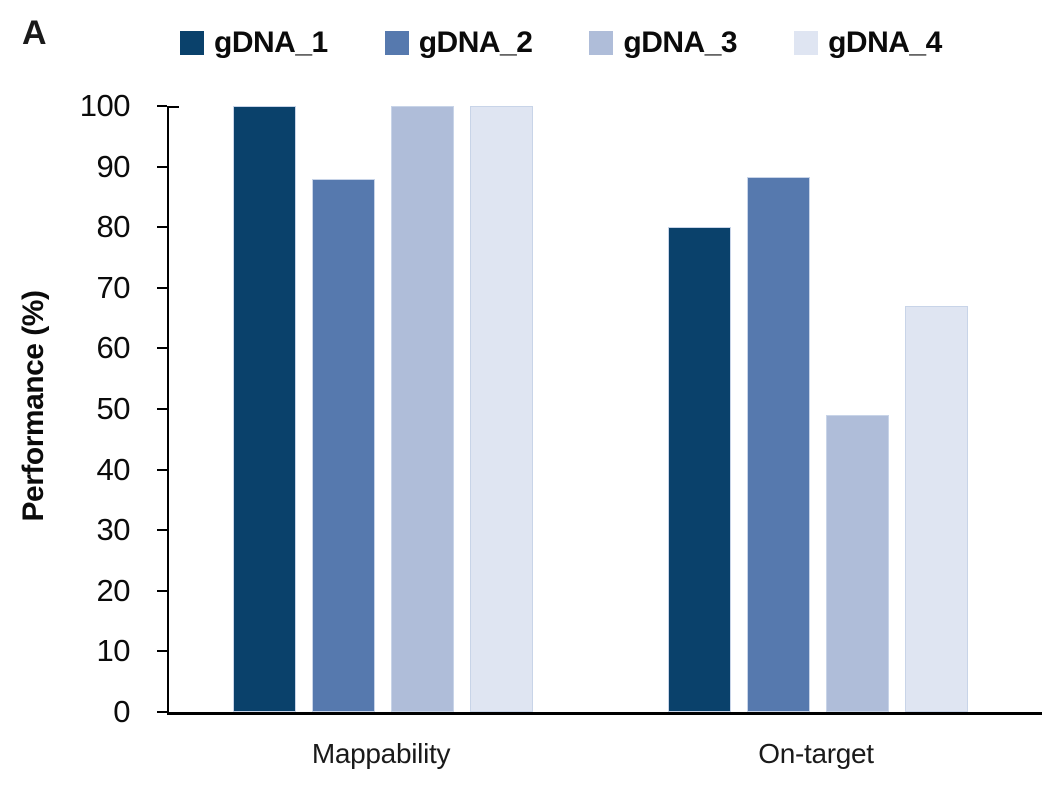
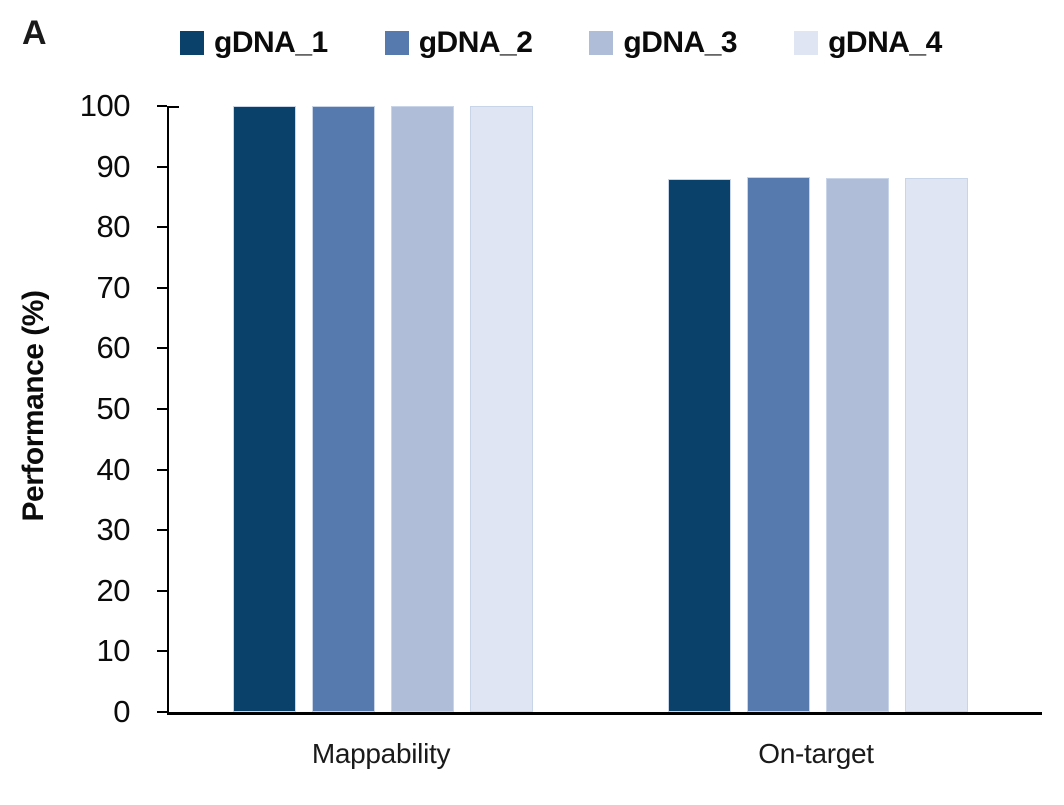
gDNA_2/Mappability: 88 -> 100
gDNA_1/On-target: 80 -> 88
gDNA_3/On-target: 49 -> 88
gDNA_4/On-target: 67 -> 88
